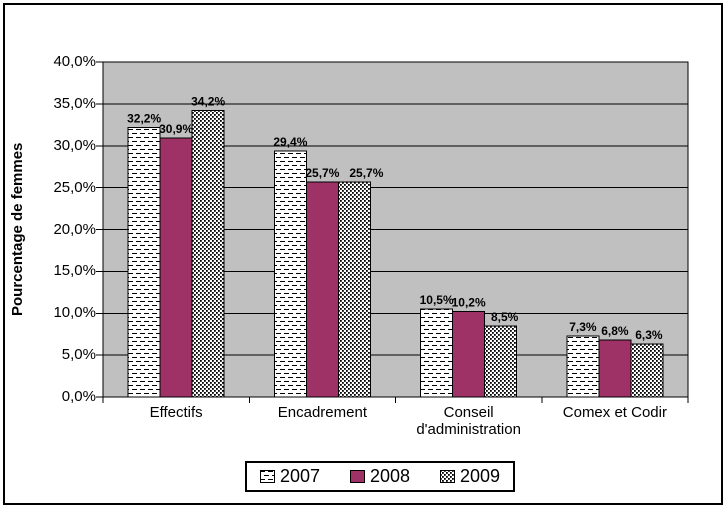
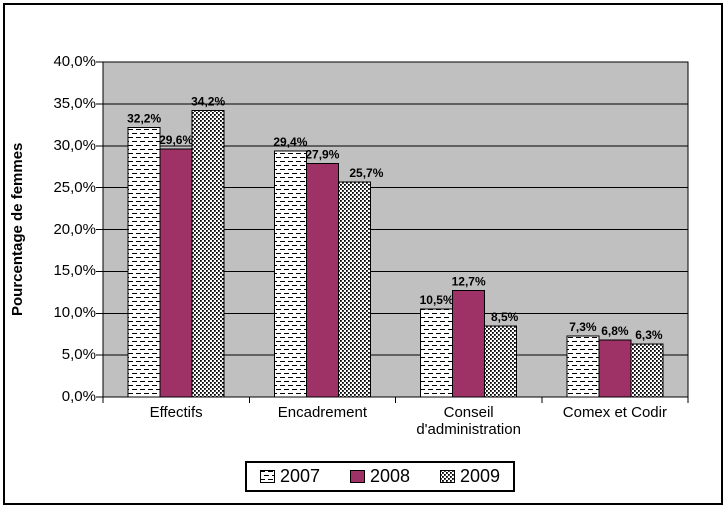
2008/Effectifs: 30,9% -> 29,6%
2008/Encadrement: 25,7% -> 27,9%
2008/Conseil d'administration: 10,2% -> 12,7%
